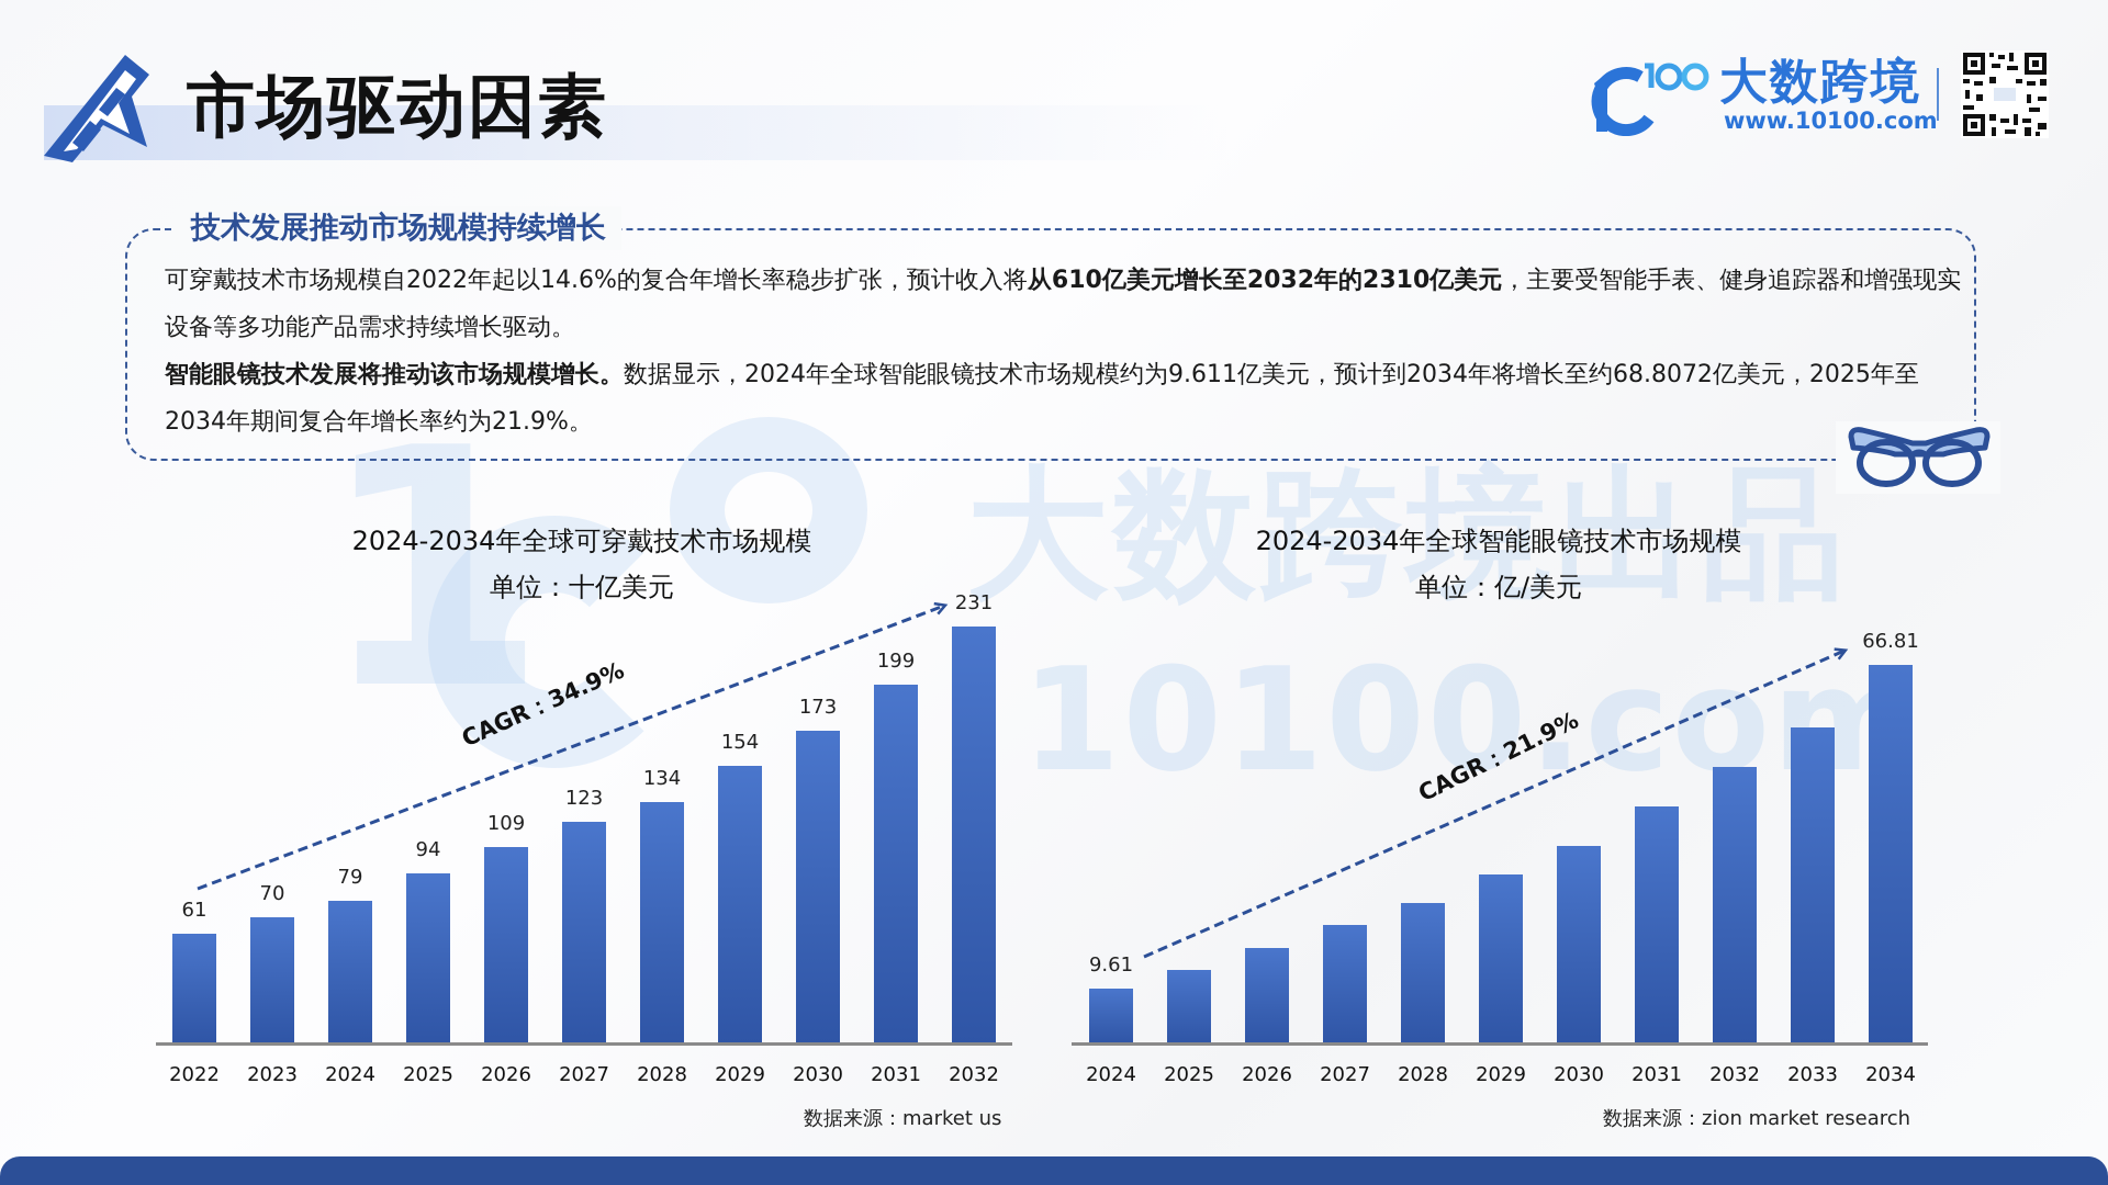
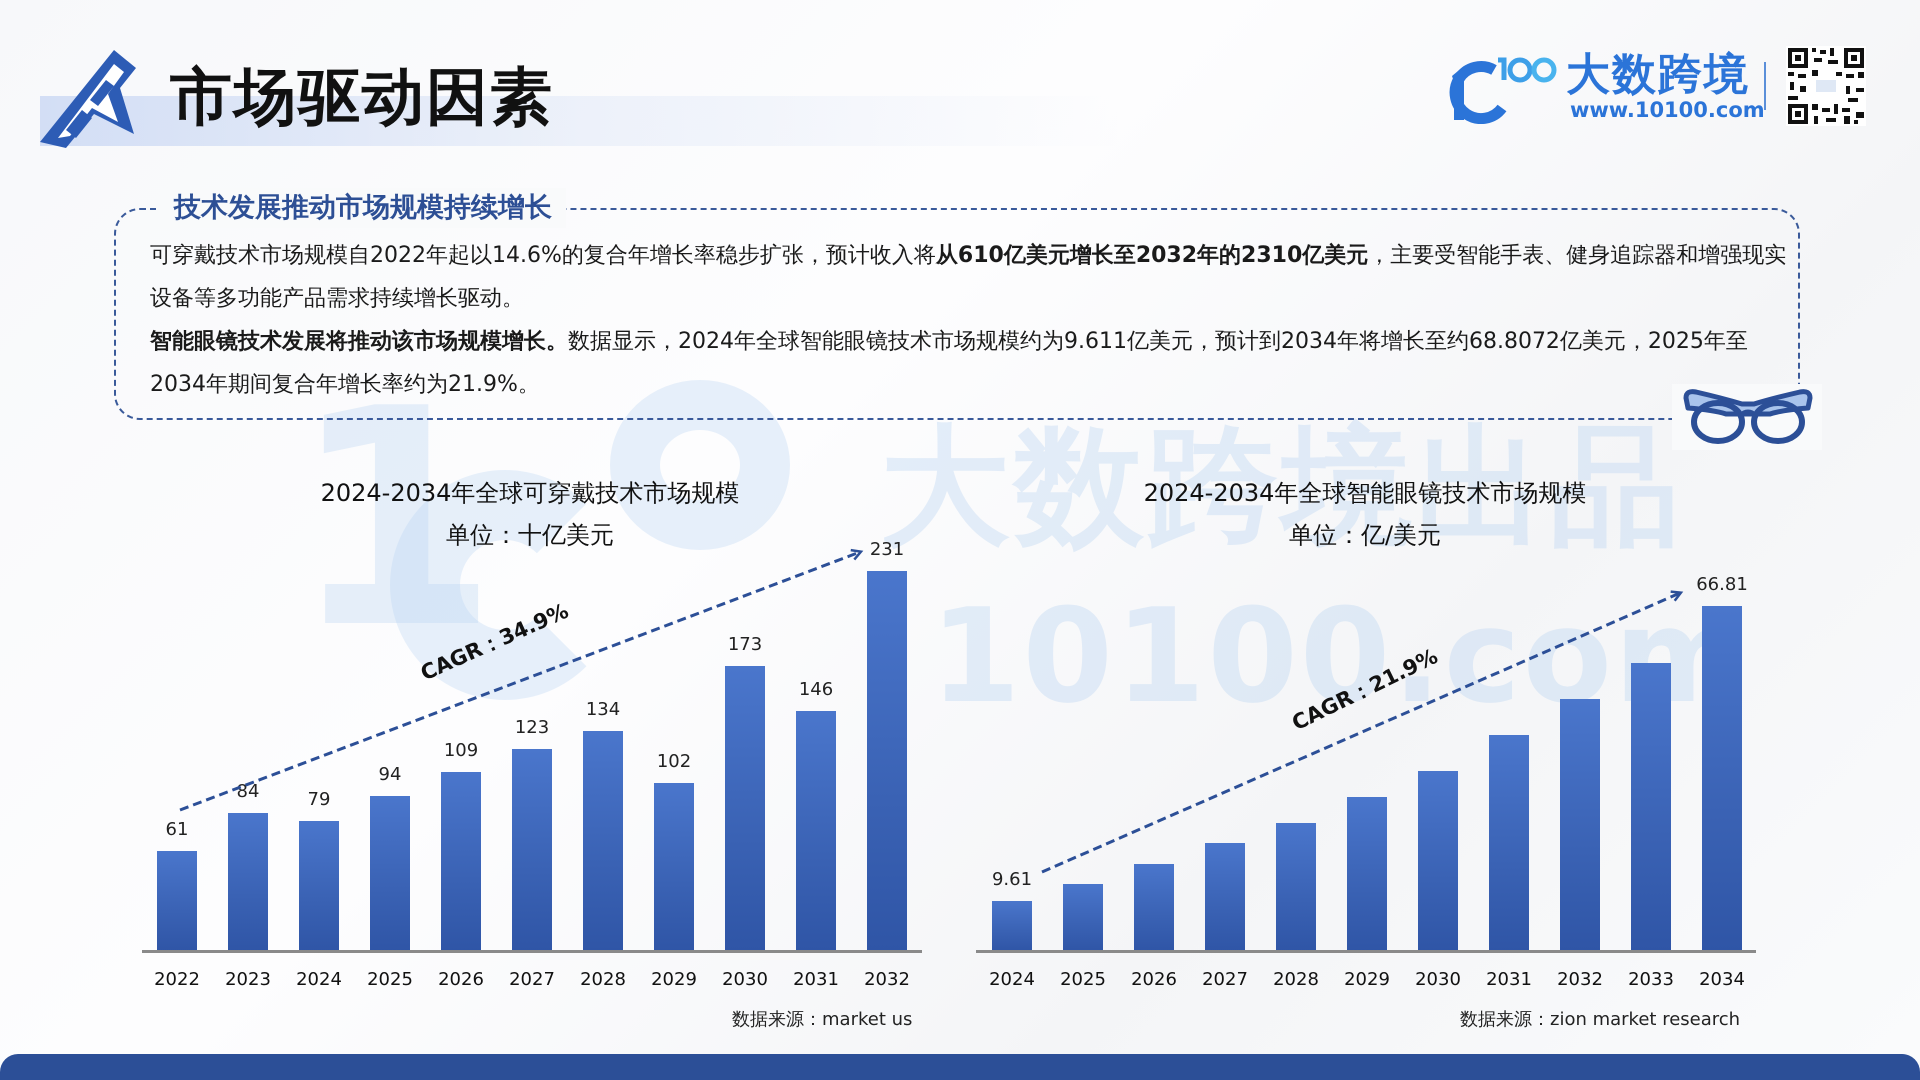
2024-2034年全球可穿戴技术市场规模/2023: 70 -> 84
2024-2034年全球可穿戴技术市场规模/2029: 154 -> 102
2024-2034年全球可穿戴技术市场规模/2031: 199 -> 146
